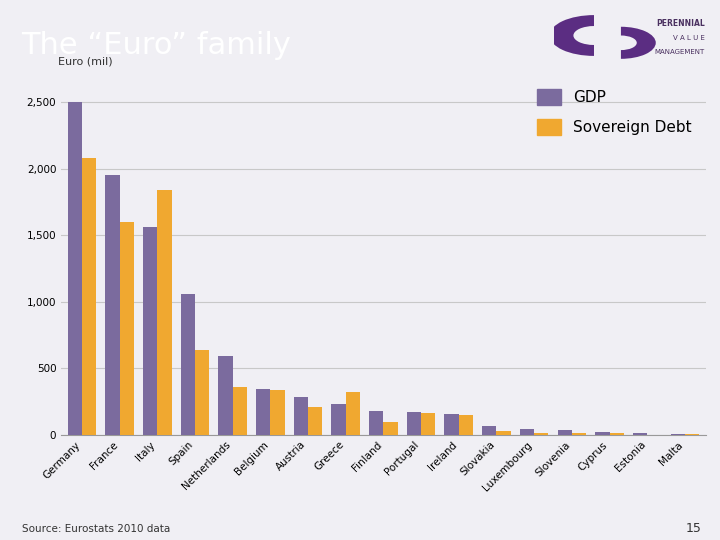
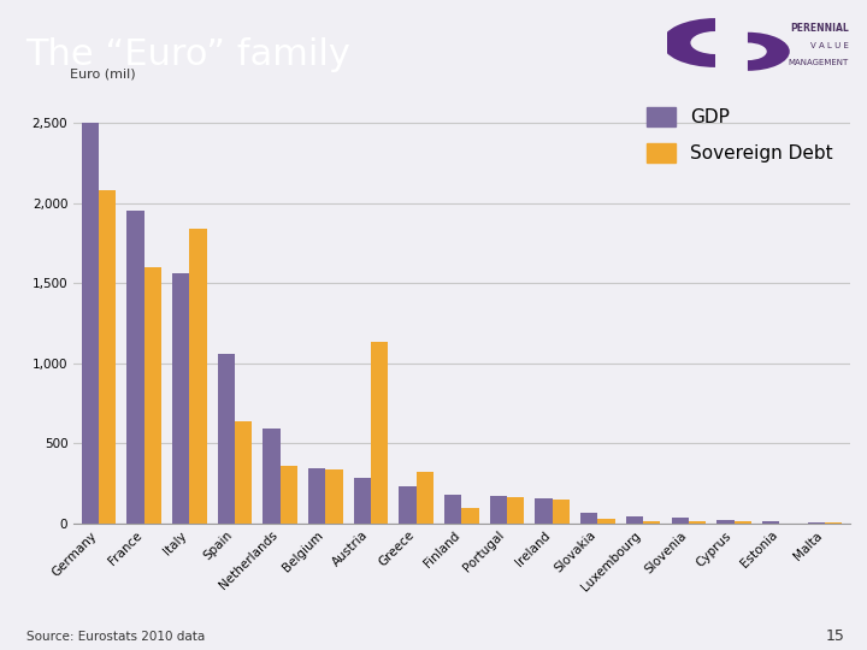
Sovereign Debt/Austria: 200 -> 1,130
